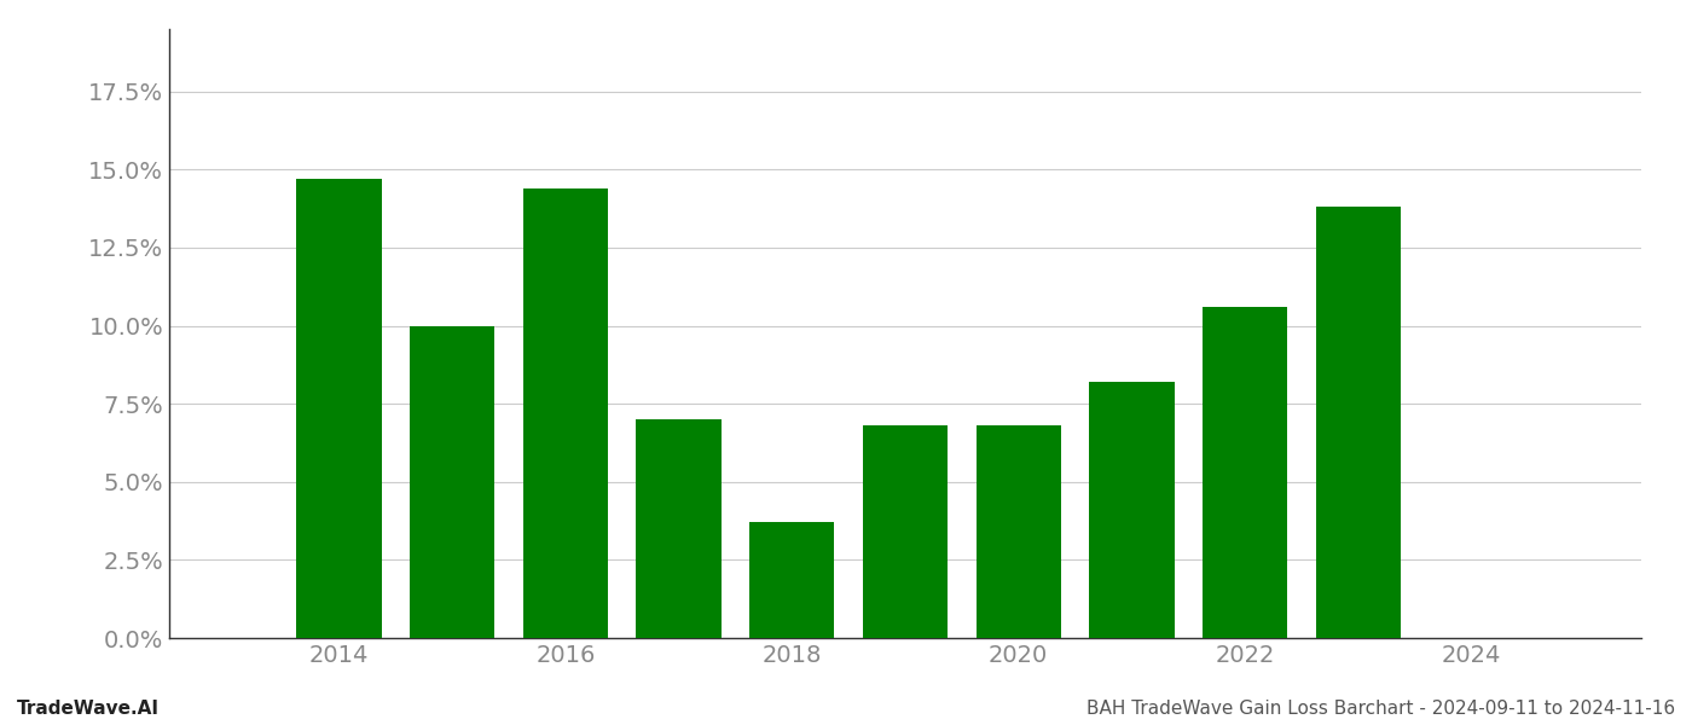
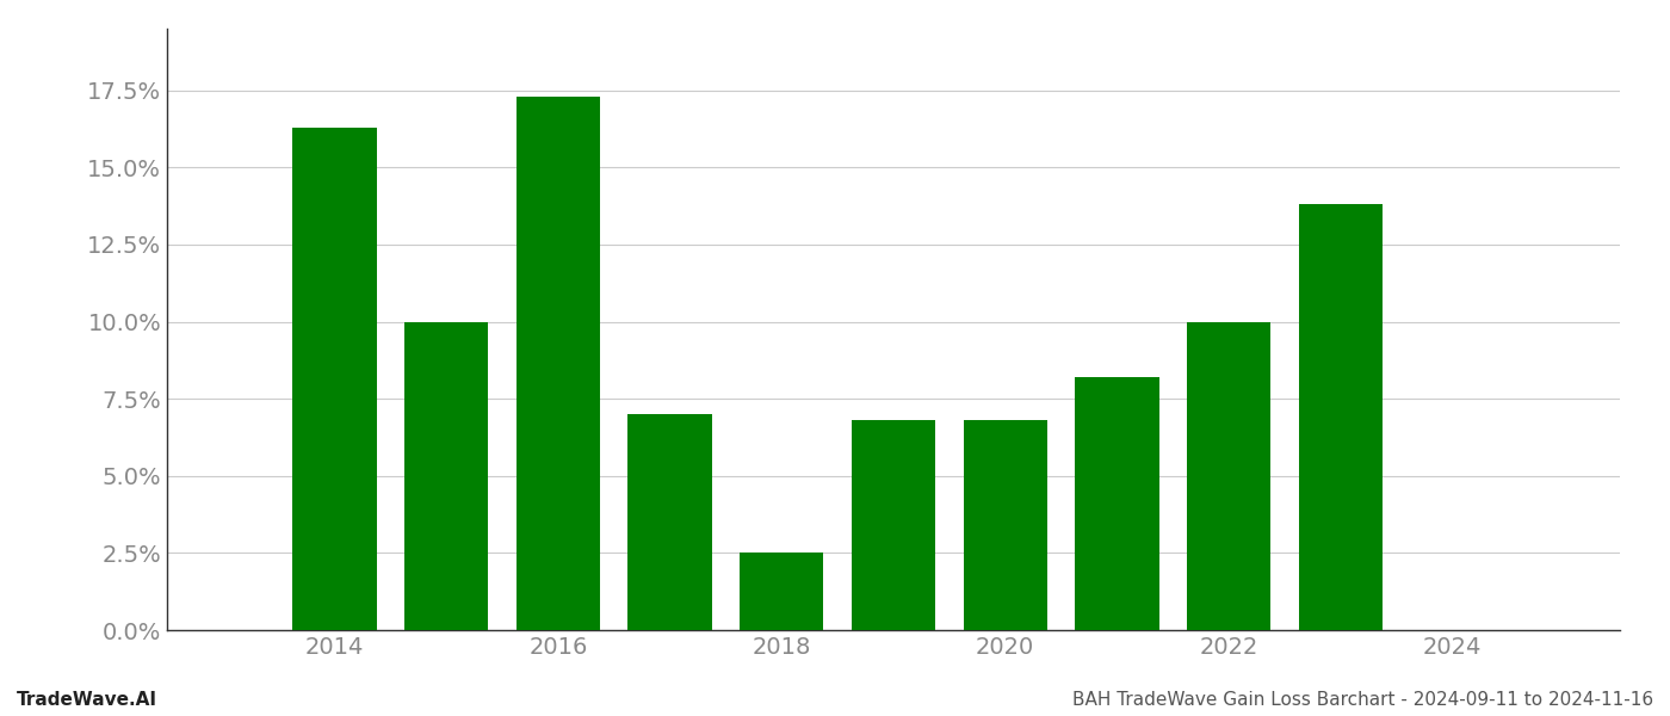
2014: 14.7% -> 16.3%
2016: 14.4% -> 17.3%
2018: 3.7% -> 2.5%
2022: 10.6% -> 10.0%
